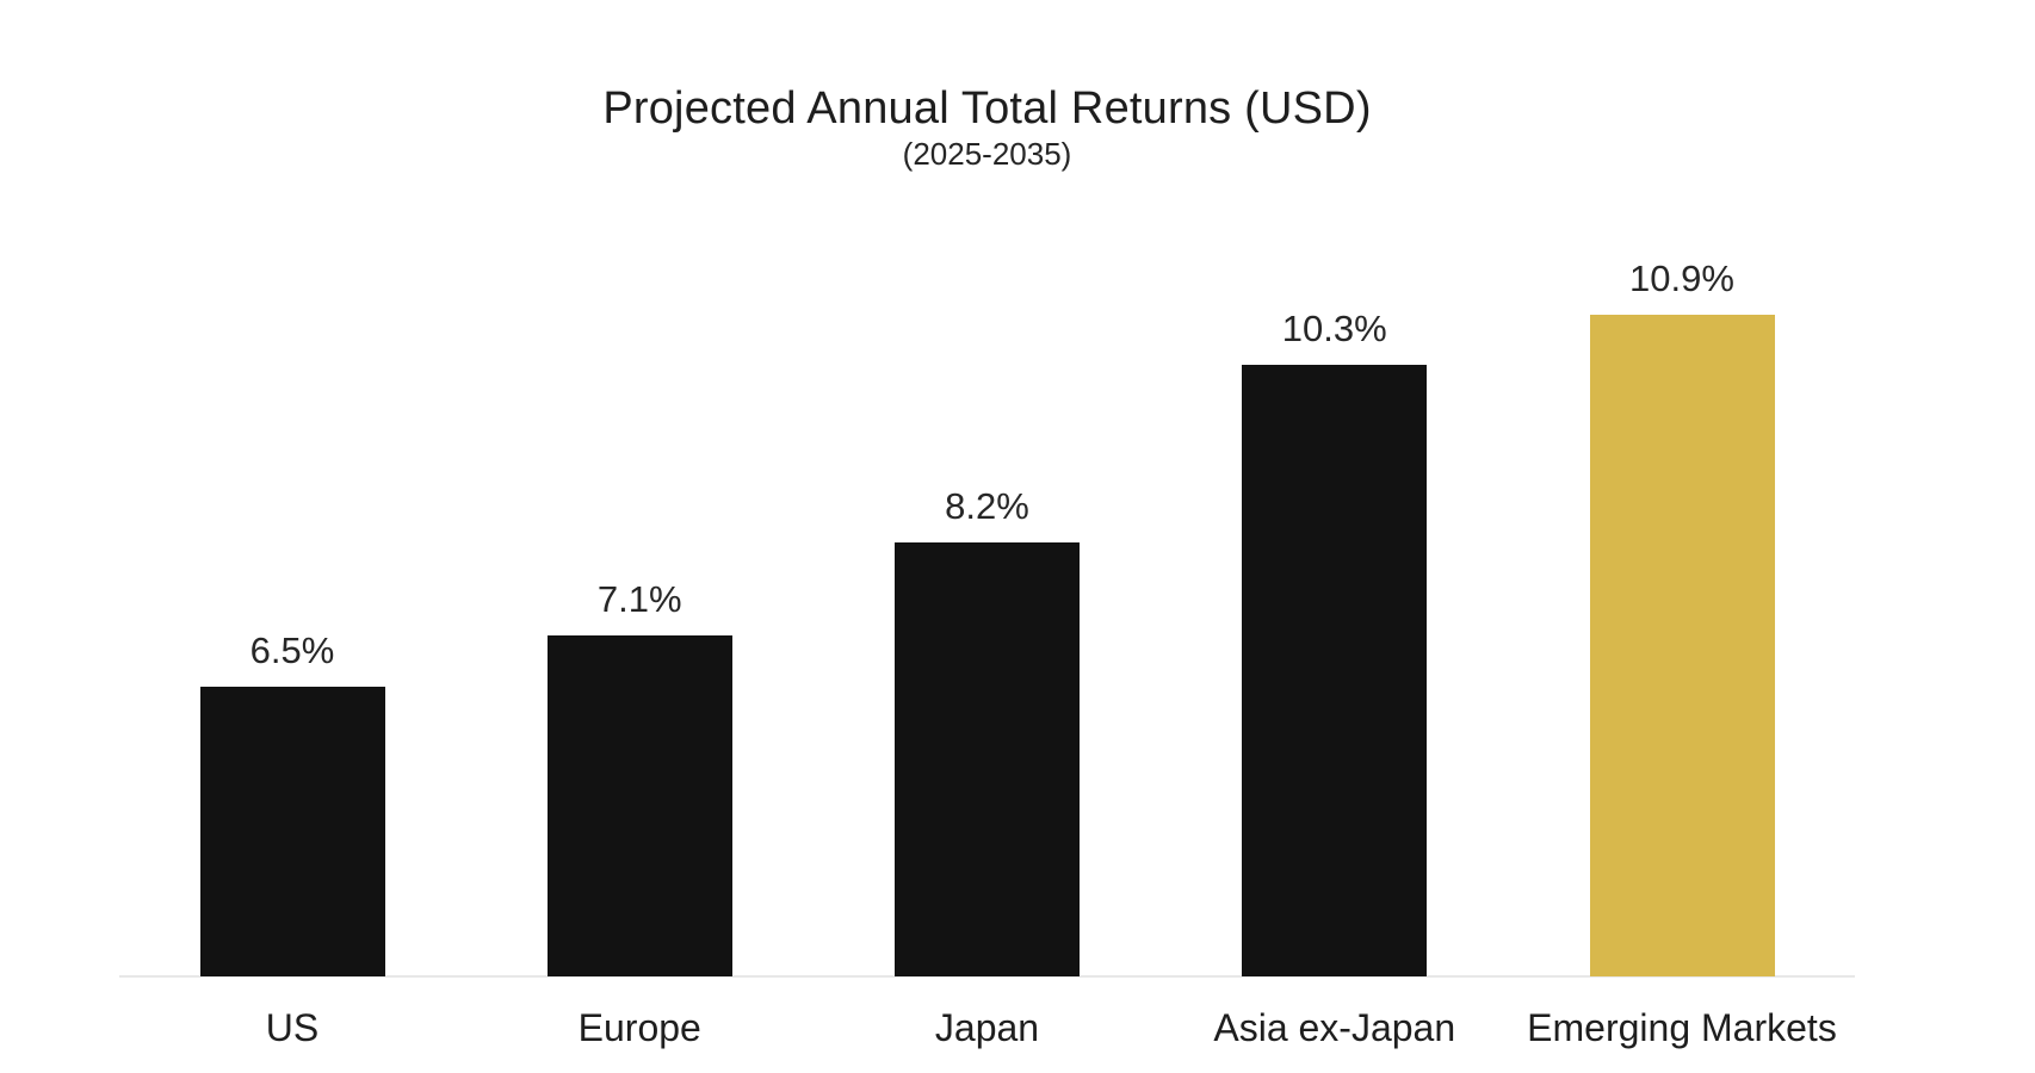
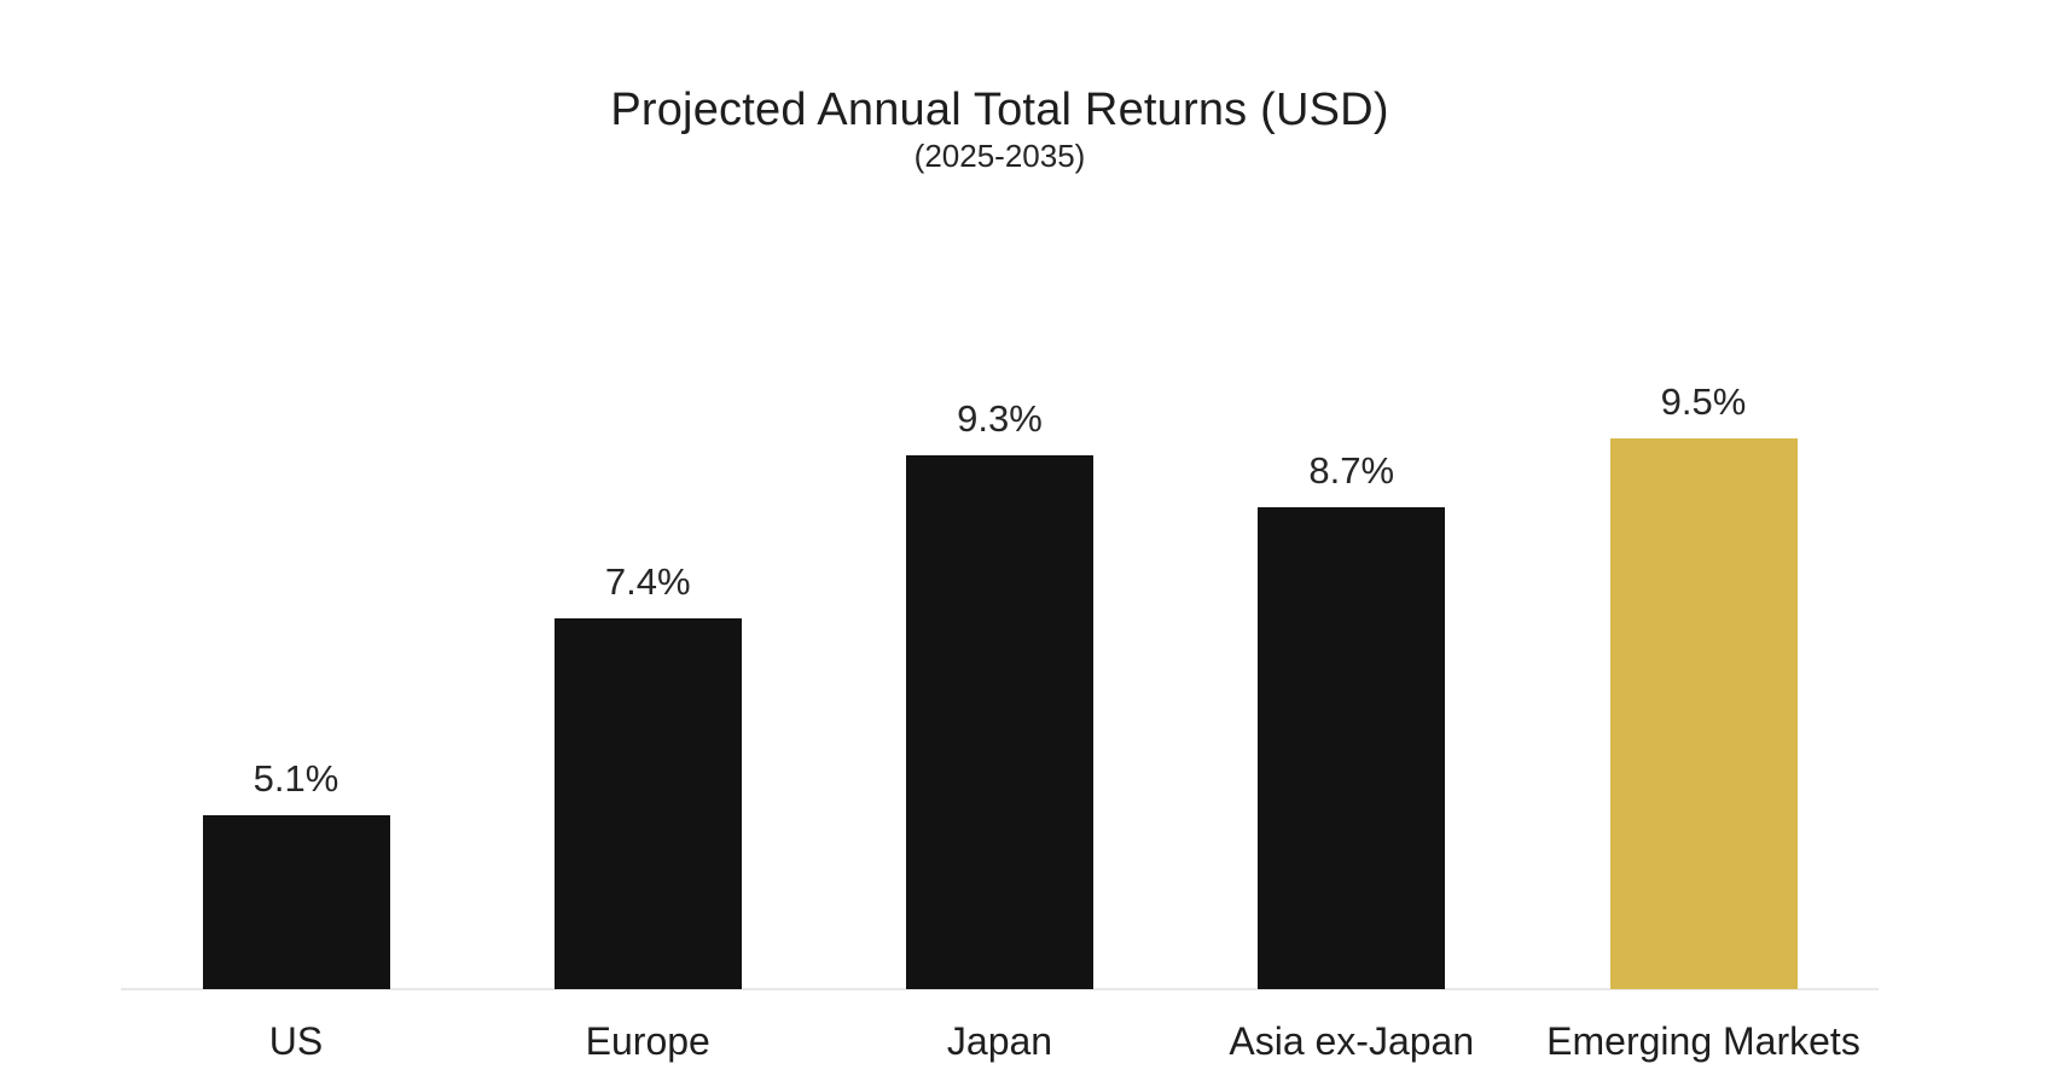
US: 6.5% -> 5.1%
Europe: 7.1% -> 7.4%
Japan: 8.2% -> 9.3%
Asia ex-Japan: 10.3% -> 8.7%
Emerging Markets: 10.9% -> 9.5%
